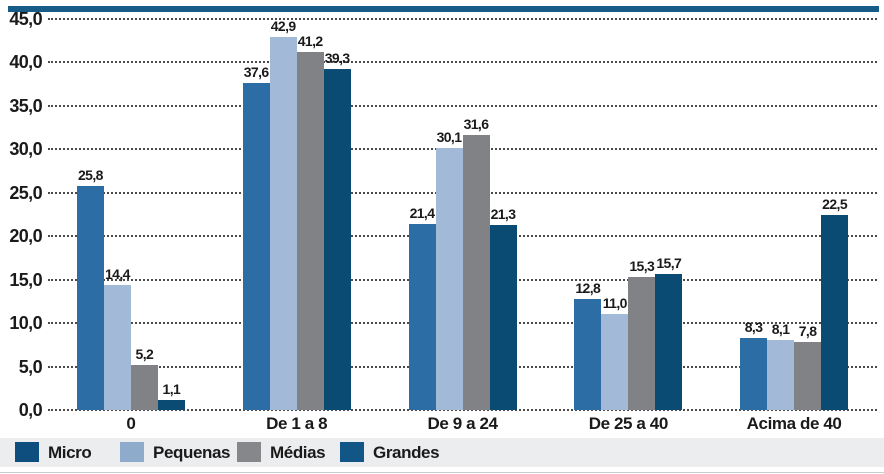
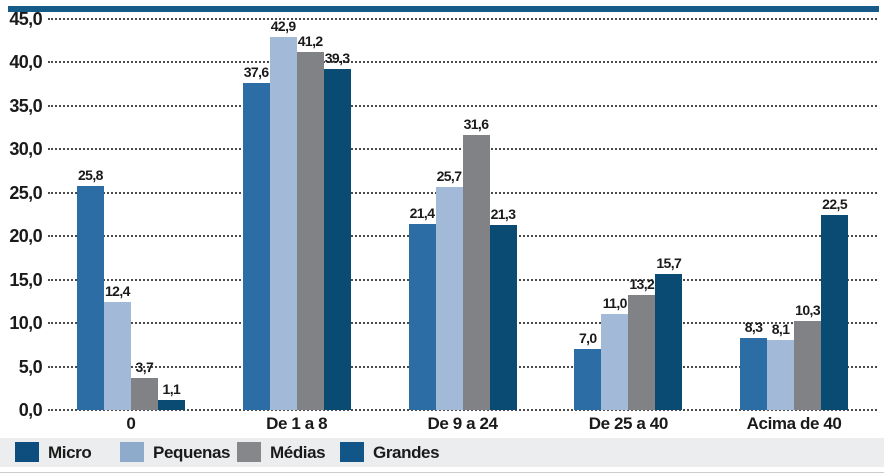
Pequenas/0: 14,4 -> 12,4
Médias/0: 5,2 -> 3,7
Pequenas/De 9 a 24: 30,1 -> 25,7
Micro/De 25 a 40: 12,8 -> 7,0
Médias/De 25 a 40: 15,3 -> 13,2
Médias/Acima de 40: 7,8 -> 10,3
